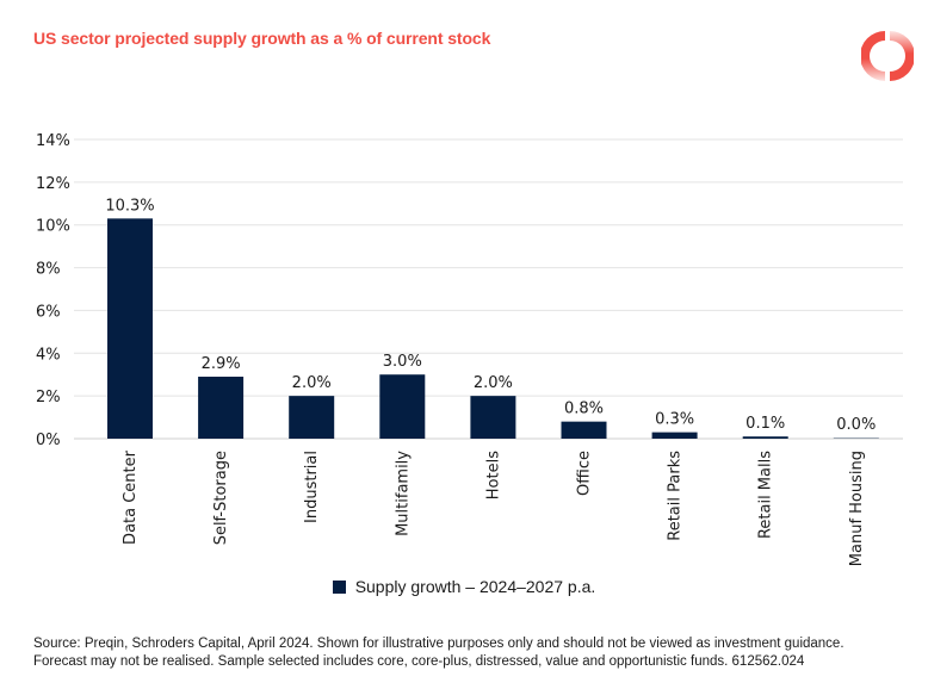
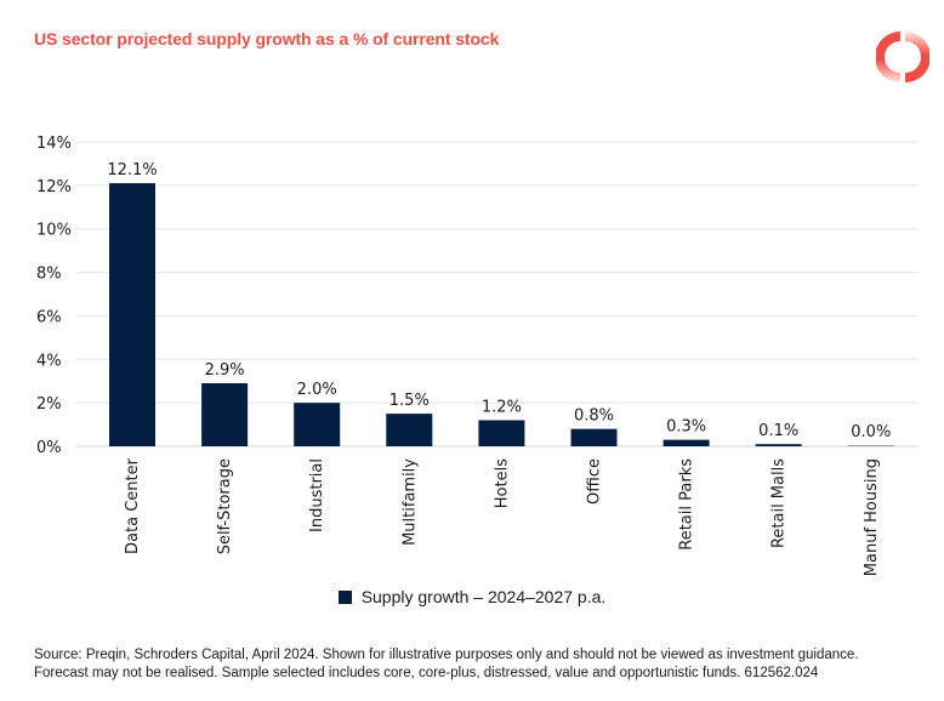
Data Center: 10.3% -> 12.1%
Multifamily: 3.0% -> 1.5%
Hotels: 2.0% -> 1.2%
